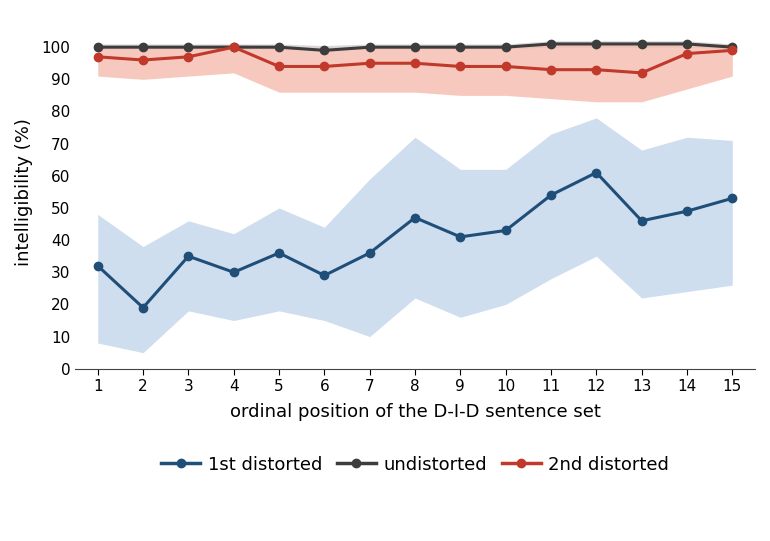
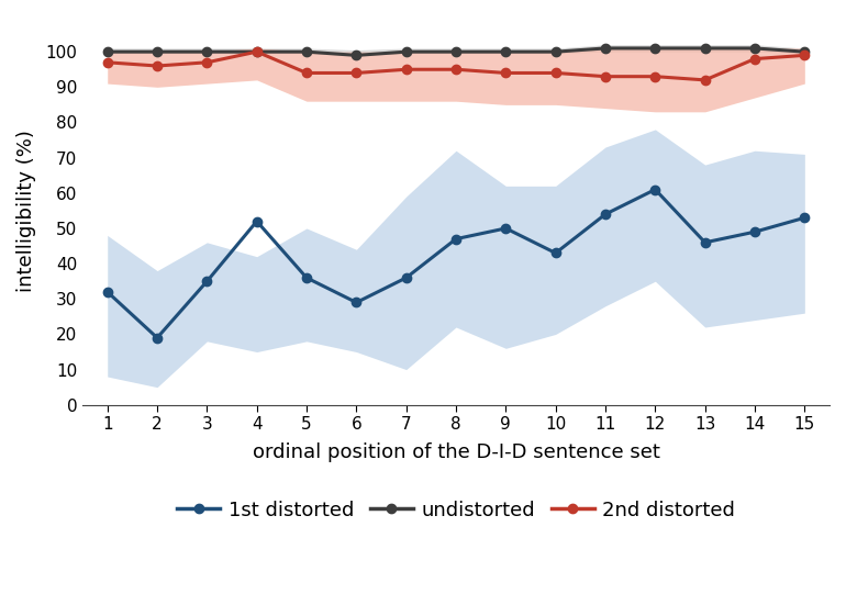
1st distorted/4: 30 -> 52
1st distorted/9: 41 -> 50
